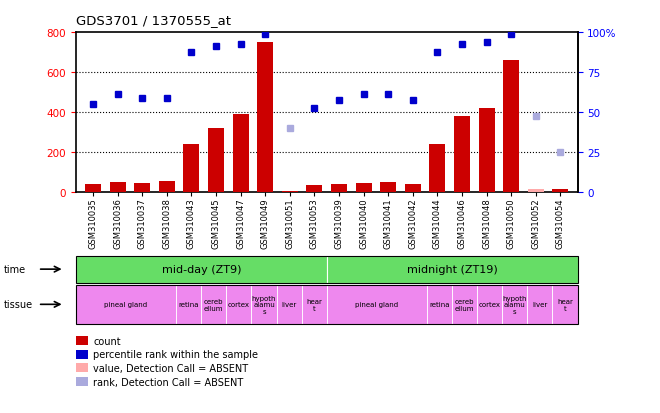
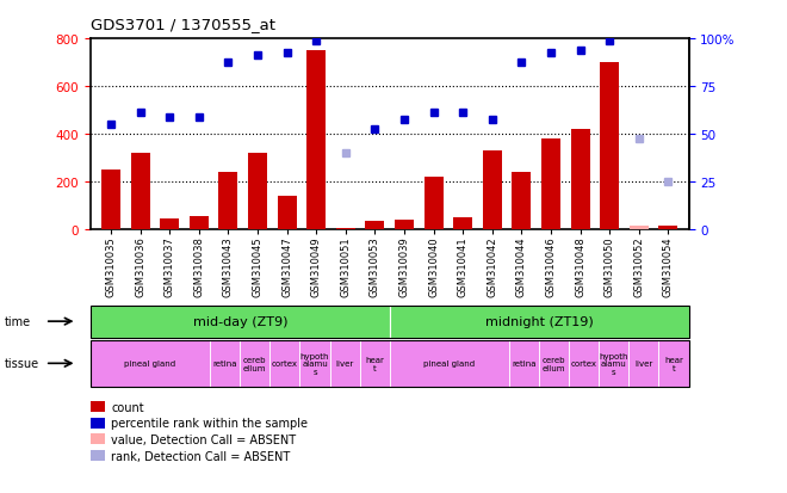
GSM310035: 40 -> 250
GSM310036: 50 -> 320
GSM310047: 390 -> 140
GSM310040: 40 -> 220
GSM310042: 40 -> 330
GSM310050: 660 -> 700
